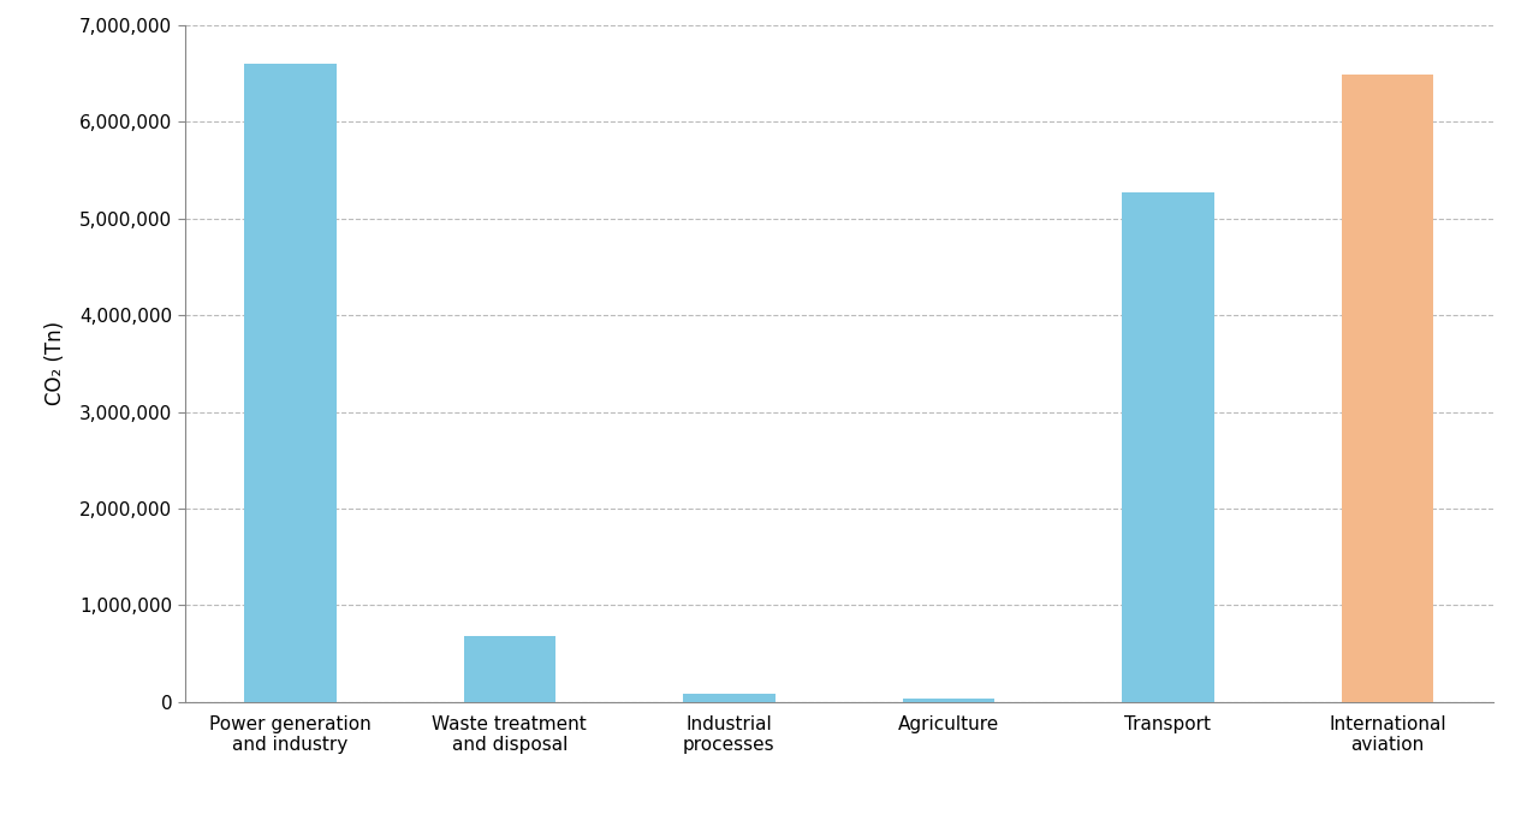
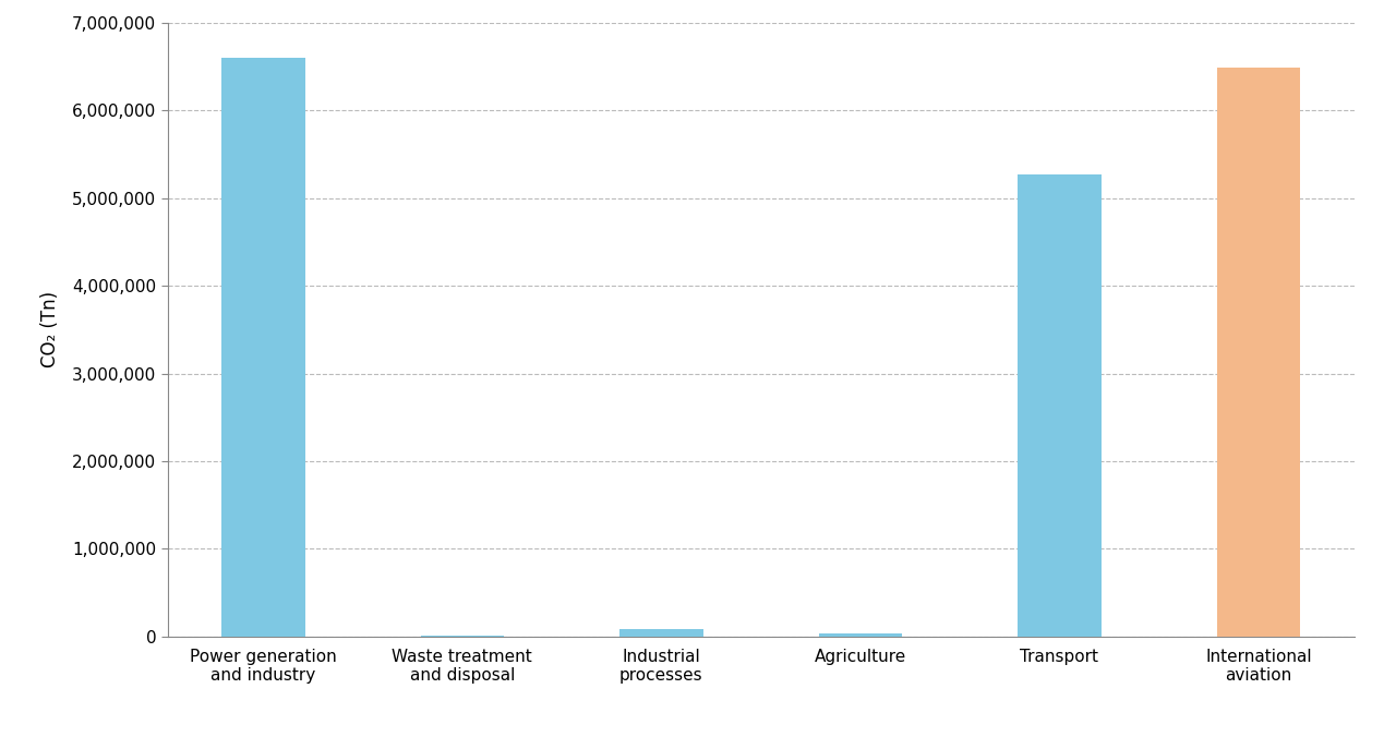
Waste treatment and disposal: 680,000 -> 20,000
